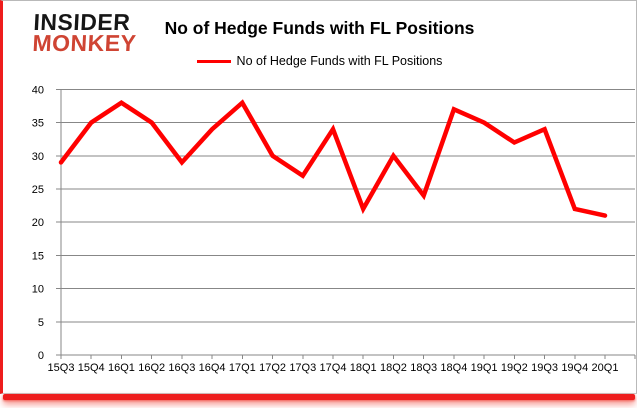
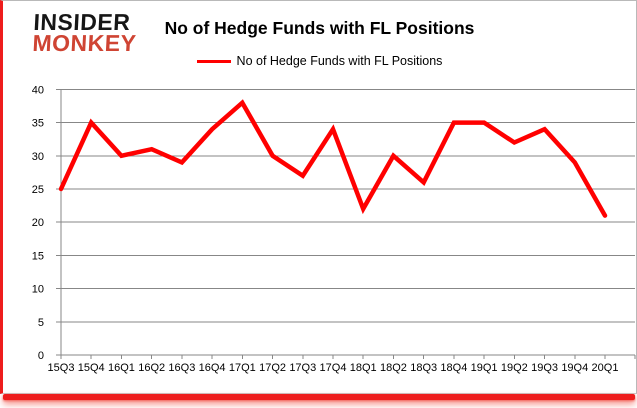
15Q3: 29 -> 25
16Q1: 38 -> 30
16Q2: 35 -> 31
18Q3: 24 -> 26
18Q4: 37 -> 35
19Q4: 22 -> 29
